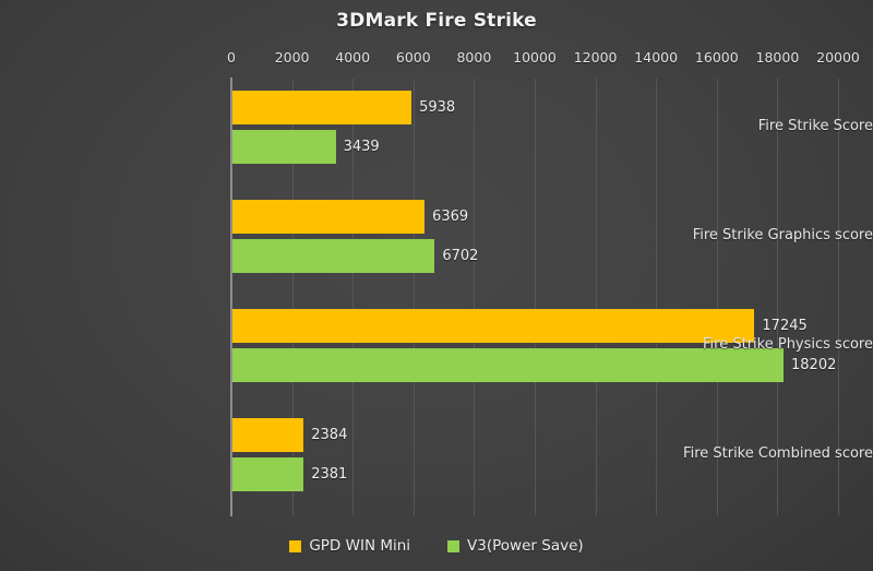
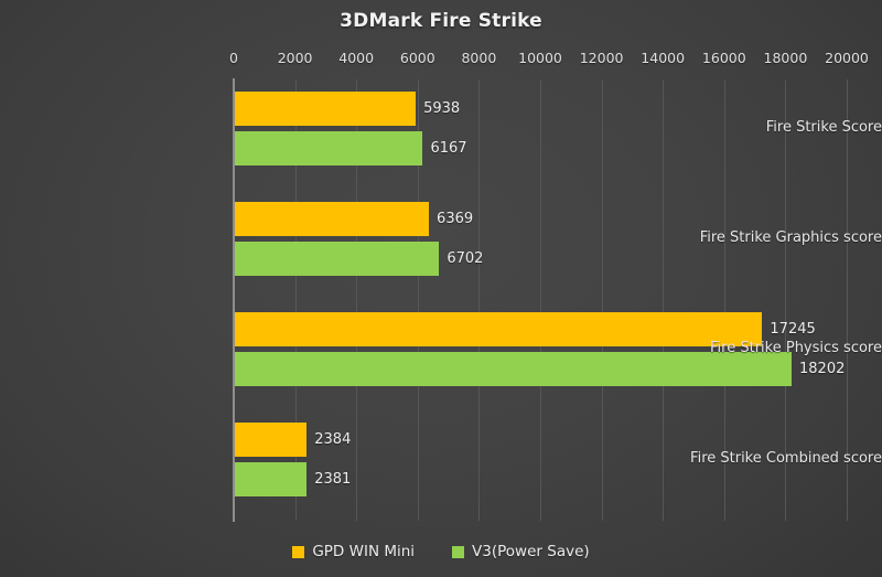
V3(Power Save)/Fire Strike Score: 3439 -> 6167
